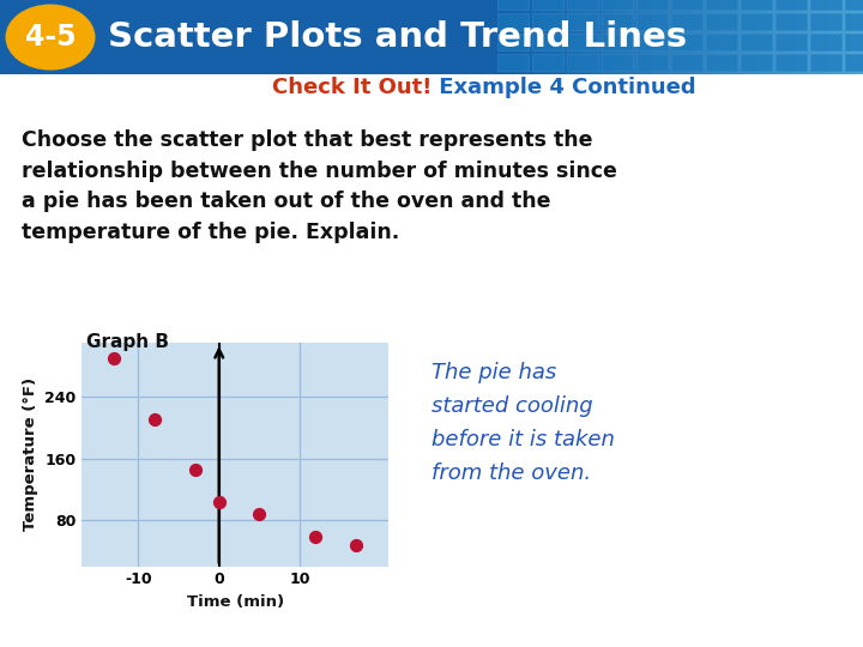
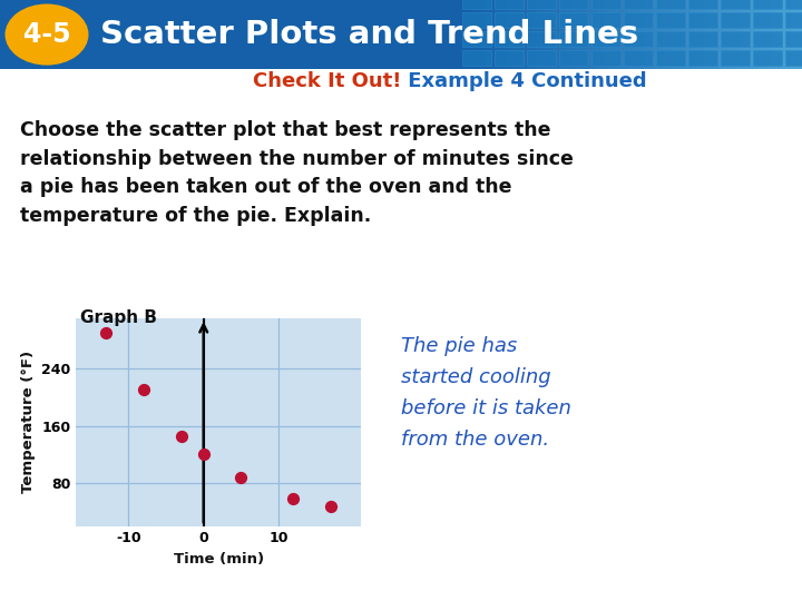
0: 104 -> 120
